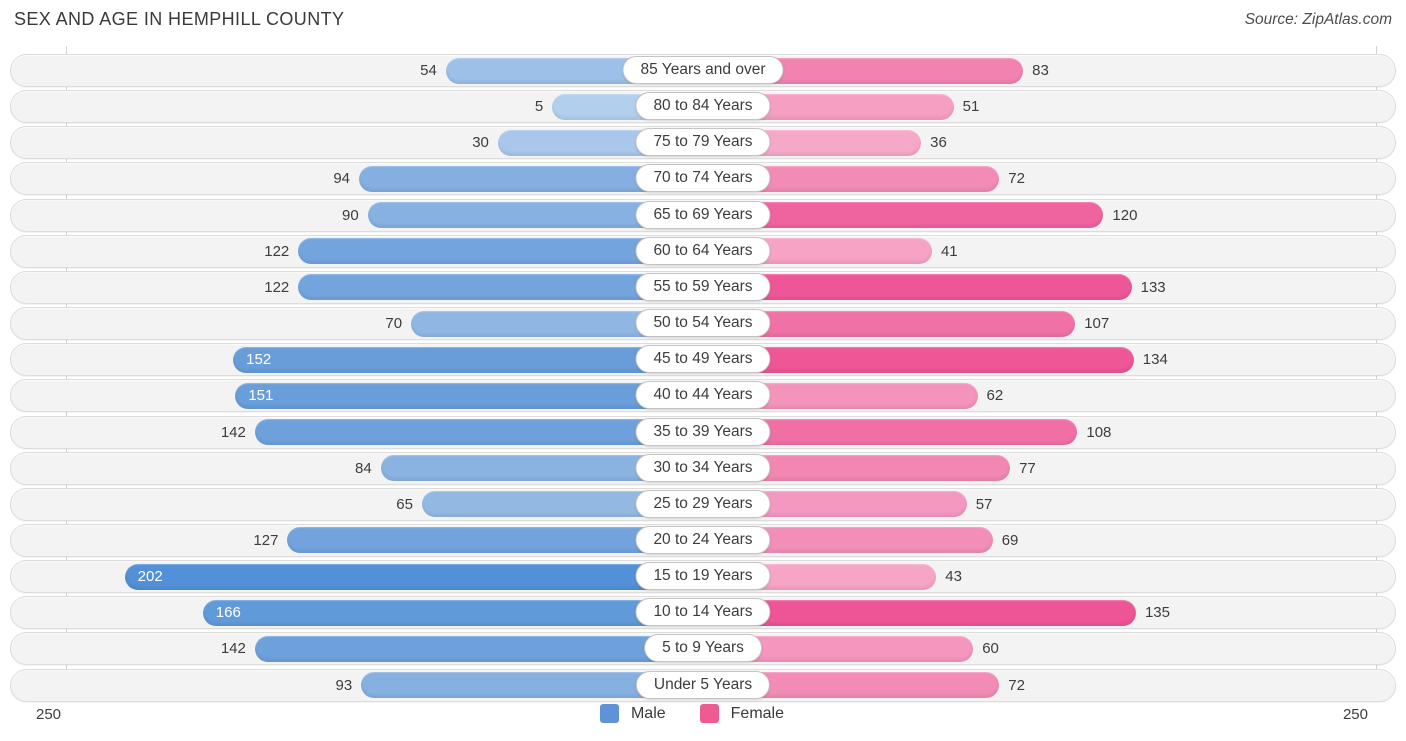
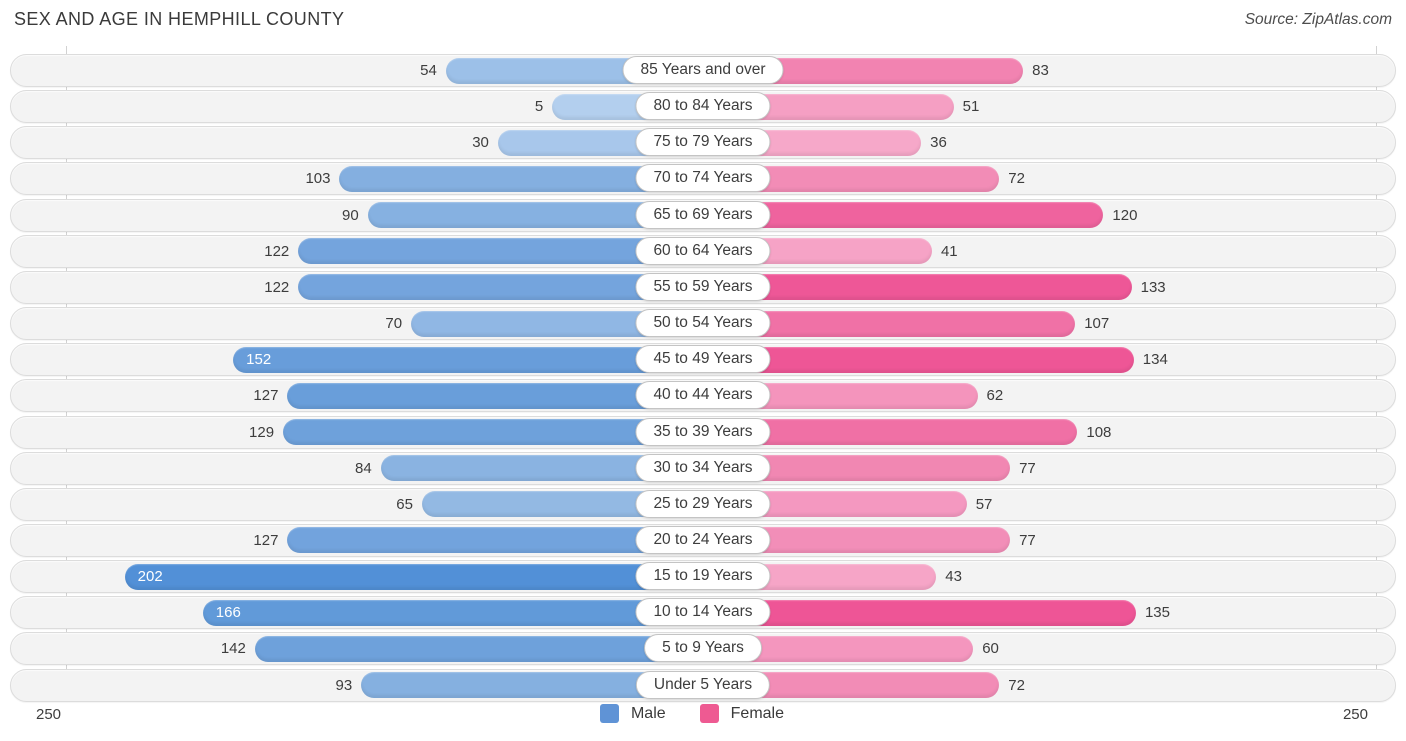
Male/70 to 74 Years: 94 -> 103
Male/40 to 44 Years: 151 -> 127
Male/35 to 39 Years: 142 -> 129
Female/20 to 24 Years: 69 -> 77
